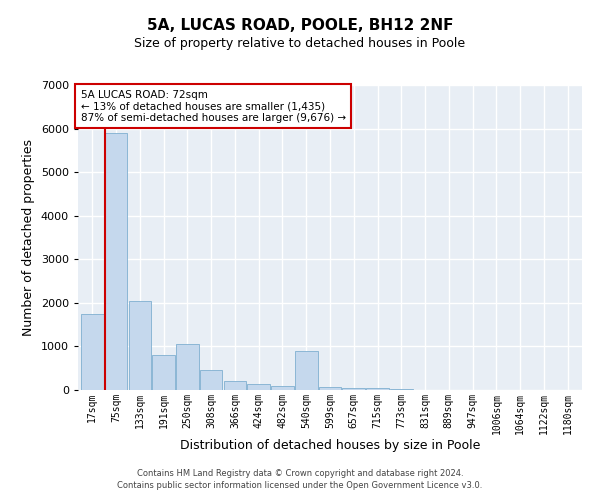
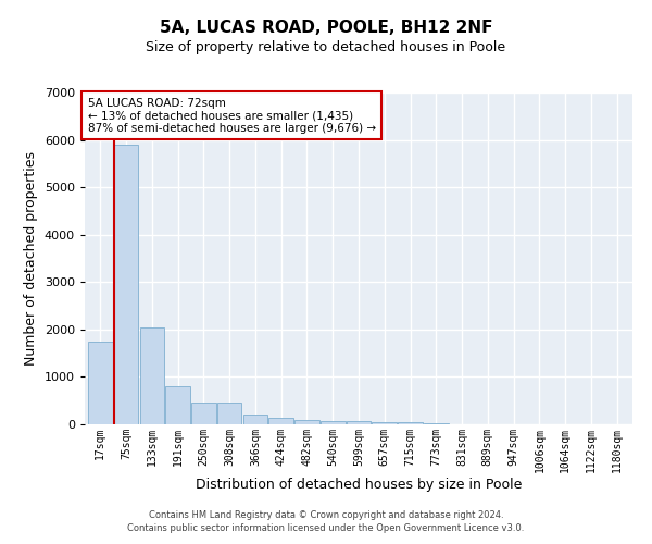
250sqm: 1050 -> 450
540sqm: 900 -> 80
